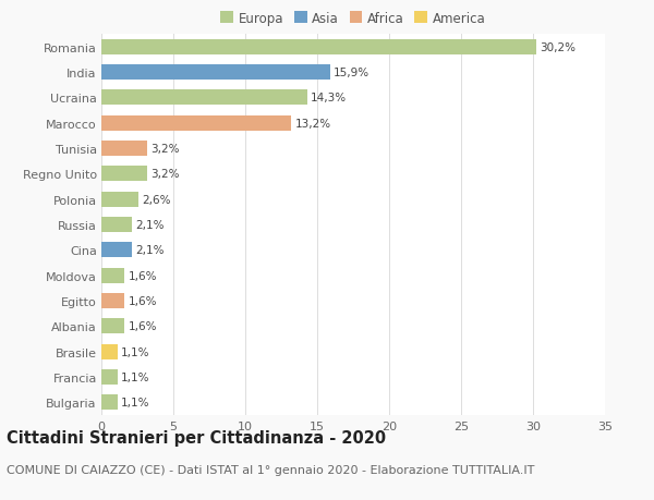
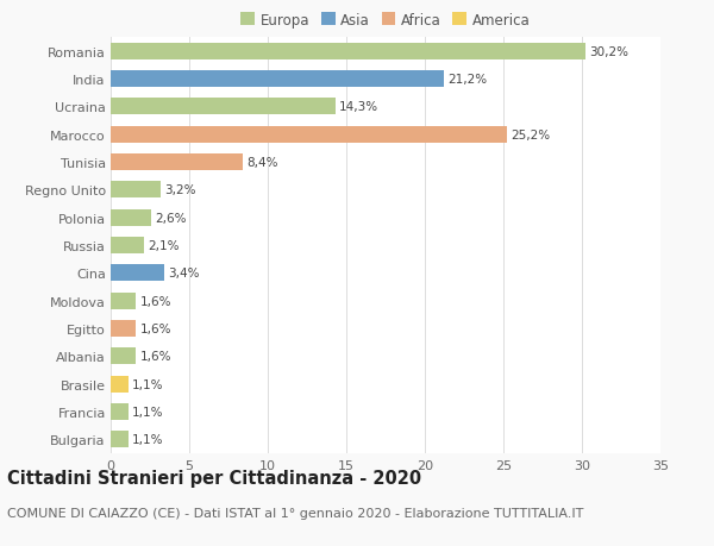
India: 15,9% -> 21,2%
Marocco: 13,2% -> 25,2%
Tunisia: 3,2% -> 8,4%
Cina: 2,1% -> 3,4%
